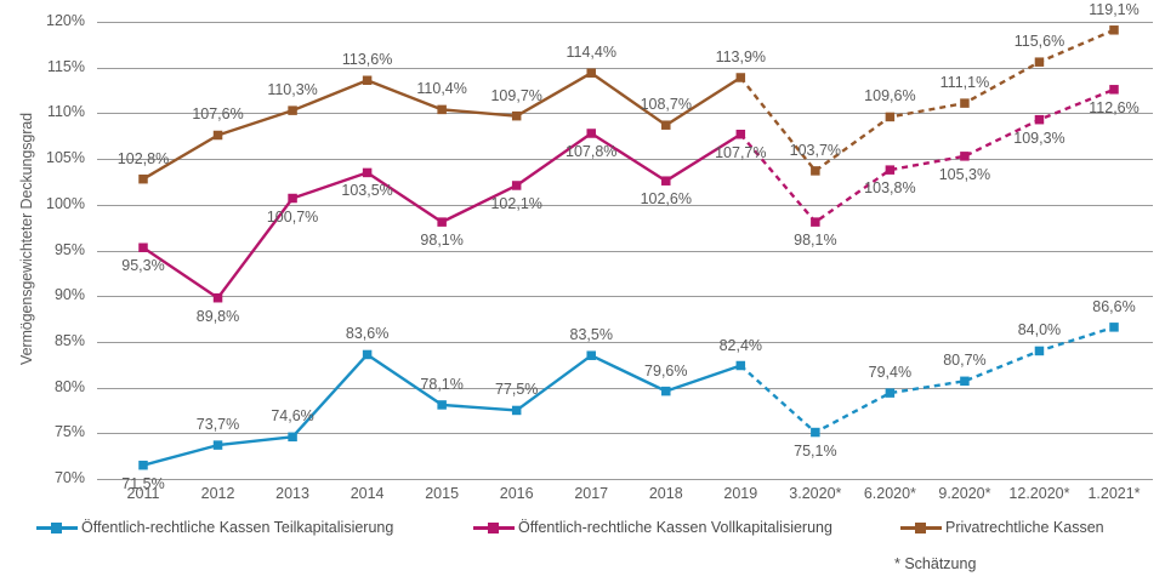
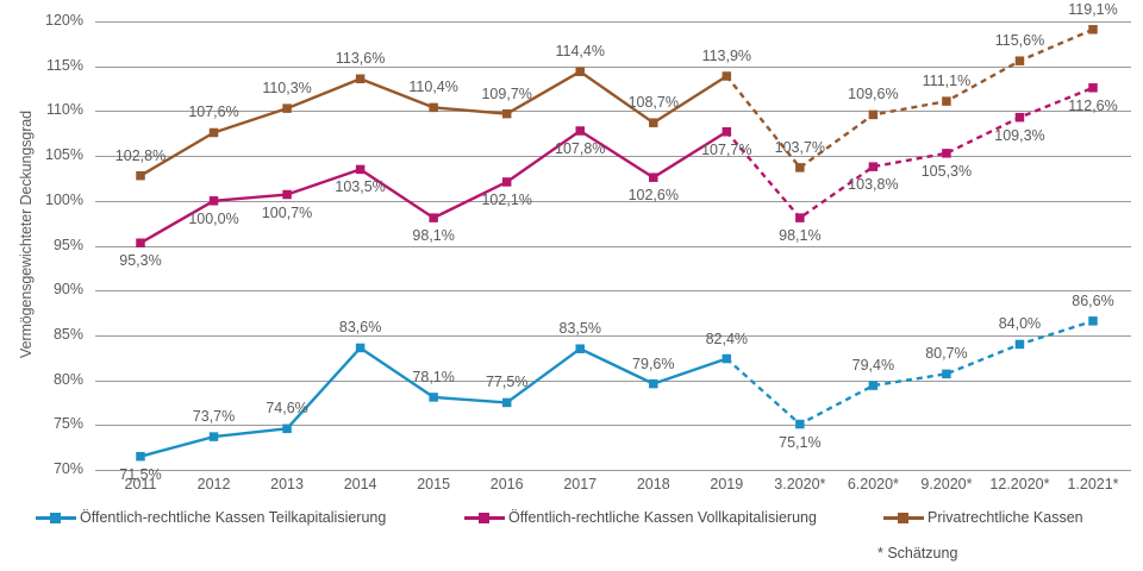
Öffentlich-rechtliche Kassen Vollkapitalisierung/2012: 89,8% -> 100,0%
